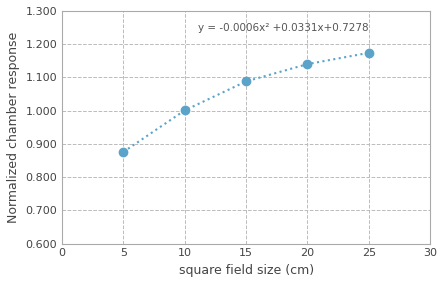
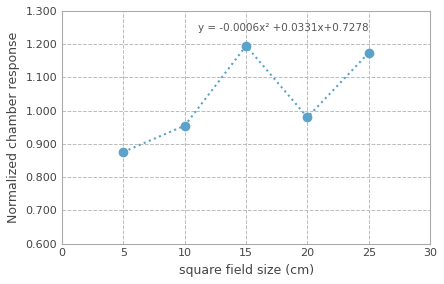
10: 1.001 -> 0.955
15: 1.088 -> 1.195
20: 1.140 -> 0.980
